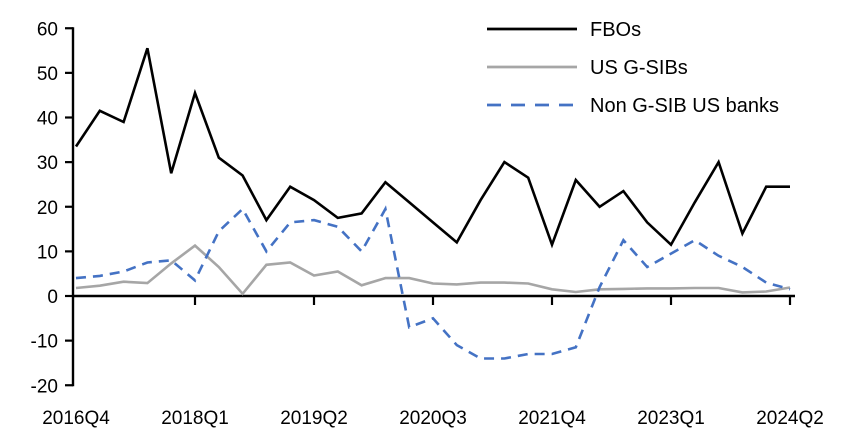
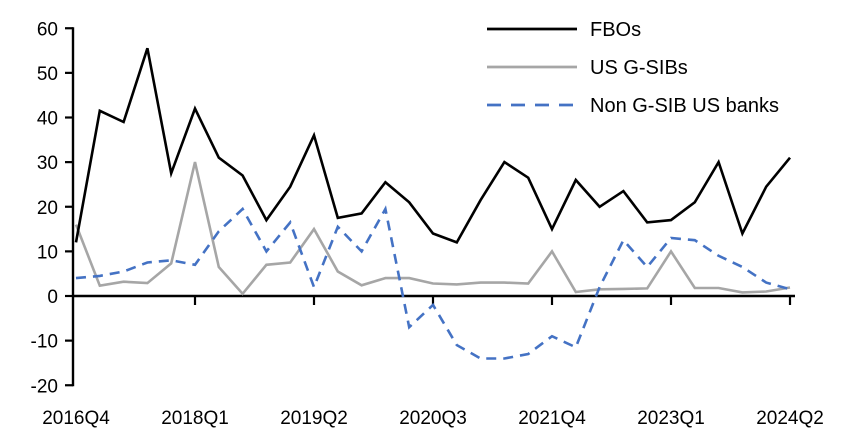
FBOs/2016Q4: 34 -> 12
US G-SIBs/2016Q4: 2 -> 16
FBOs/2018Q1: 46 -> 42
US G-SIBs/2018Q1: 11 -> 30
Non G-SIB US banks/2018Q1: 4 -> 7
FBOs/2019Q2: 22 -> 36
US G-SIBs/2019Q2: 5 -> 15
Non G-SIB US banks/2019Q2: 17 -> 2
FBOs/2020Q3: 16 -> 14
Non G-SIB US banks/2020Q3: -5 -> -2
FBOs/2021Q4: 12 -> 15
US G-SIBs/2021Q4: 2 -> 10
Non G-SIB US banks/2021Q4: -13 -> -9
FBOs/2023Q1: 12 -> 17
US G-SIBs/2023Q1: 2 -> 10
Non G-SIB US banks/2023Q1: 10 -> 13
FBOs/2024Q2: 24 -> 31
